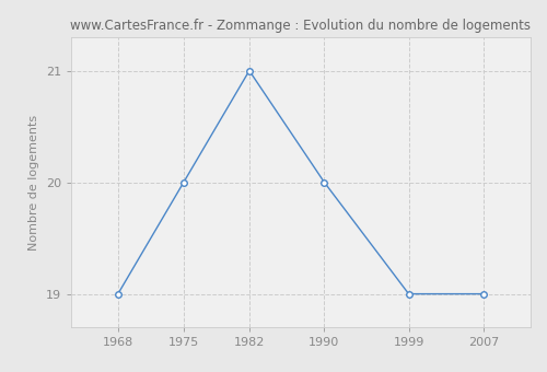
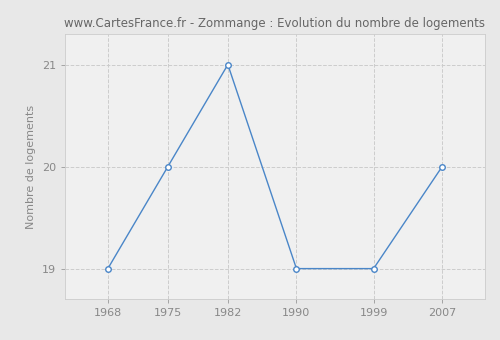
1990: 20 -> 19
2007: 19 -> 20
